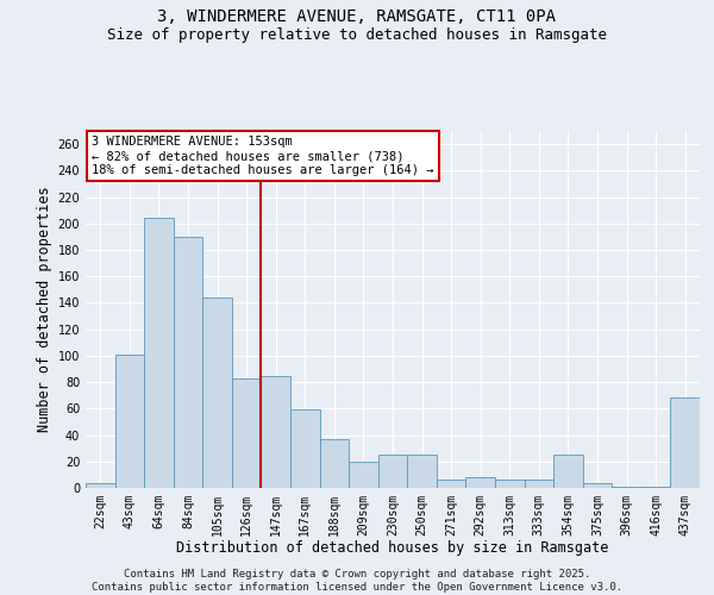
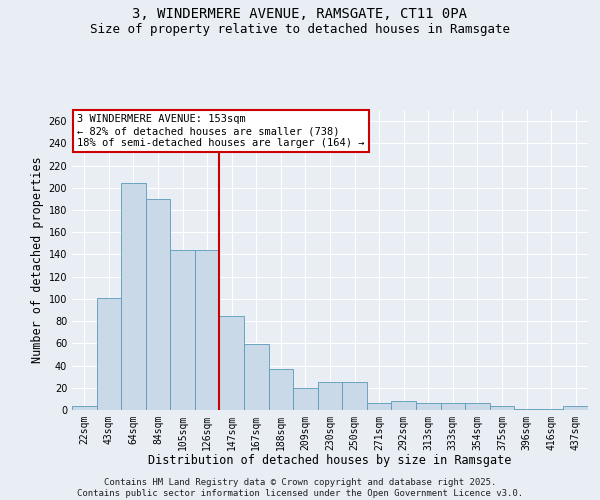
126sqm: 83 -> 144
354sqm: 25 -> 6
437sqm: 68 -> 4
